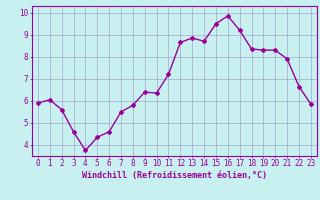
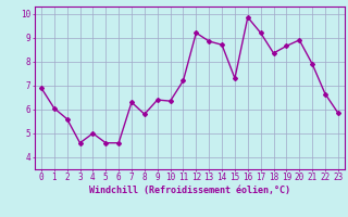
0: 5.90 -> 6.90
4: 3.75 -> 5.00
5: 4.35 -> 4.60
7: 5.50 -> 6.30
12: 8.65 -> 9.20
15: 9.50 -> 7.30
19: 8.30 -> 8.65
20: 8.30 -> 8.90
